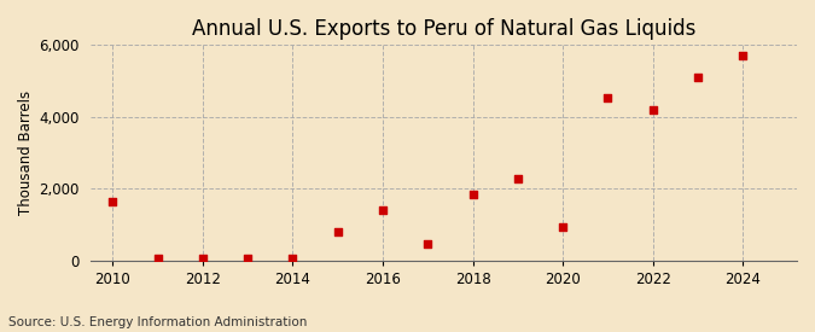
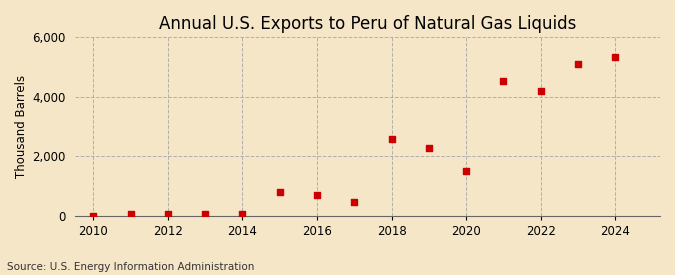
2010: 1,650 -> 0
2016: 1,400 -> 700
2018: 1,850 -> 2,600
2020: 950 -> 1,500
2024: 5,700 -> 5,350
